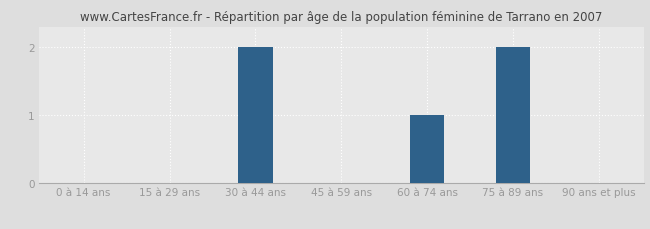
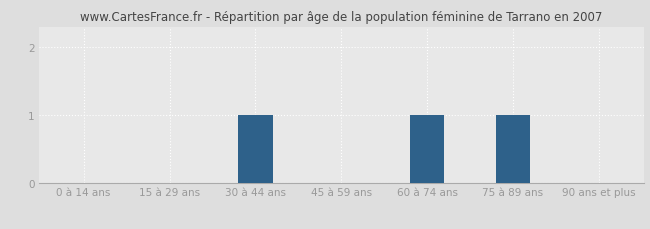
30 à 44 ans: 2 -> 1
75 à 89 ans: 2 -> 1
